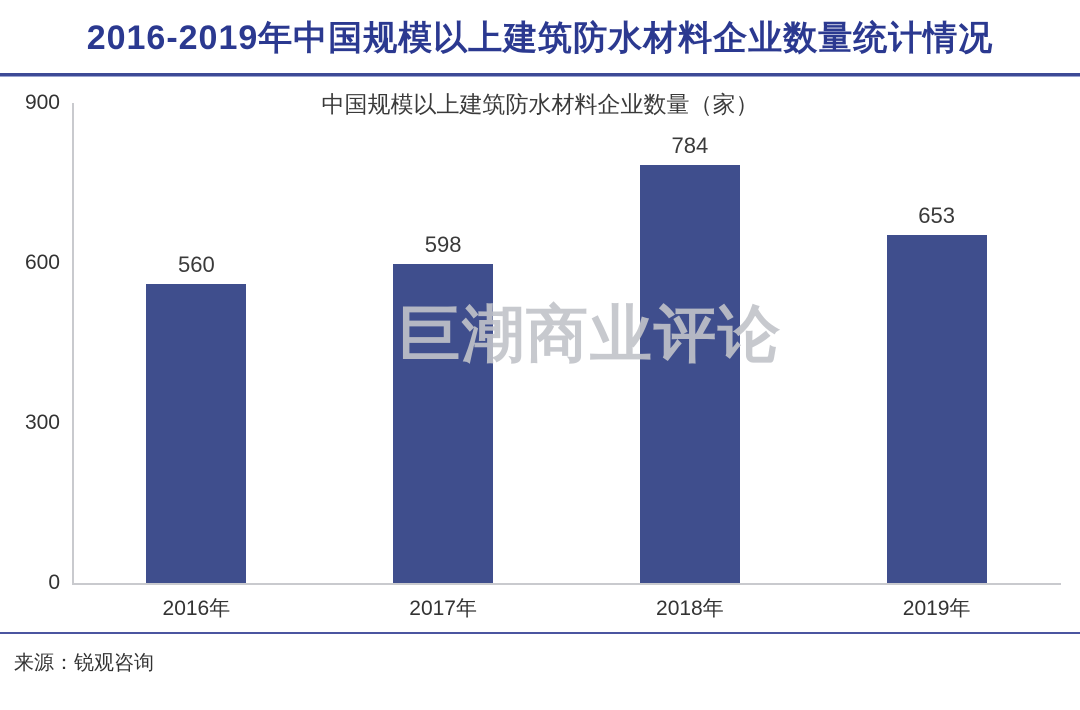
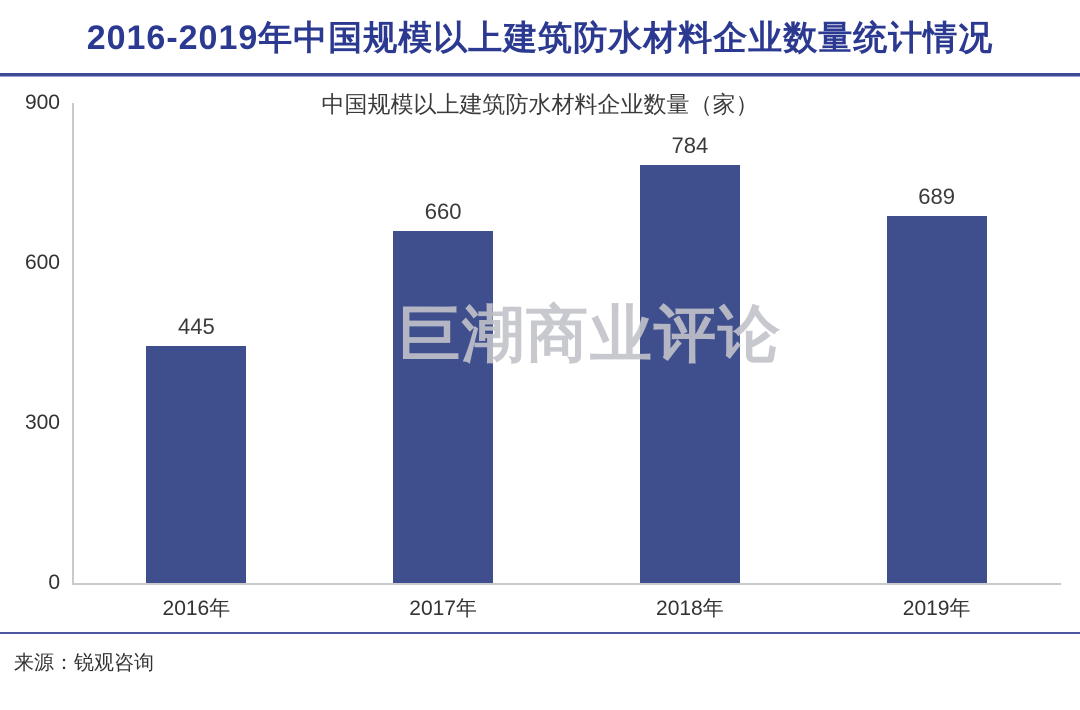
2016年: 560 -> 445
2017年: 598 -> 660
2019年: 653 -> 689
